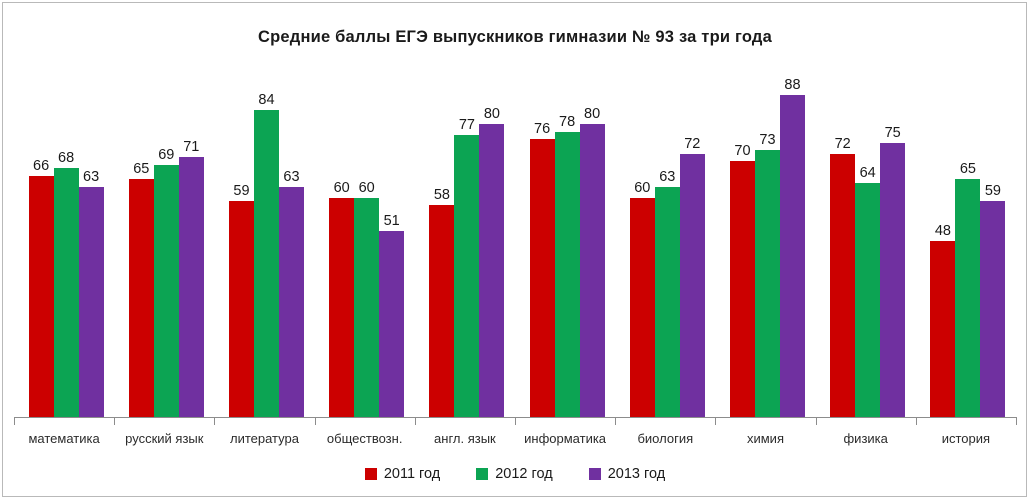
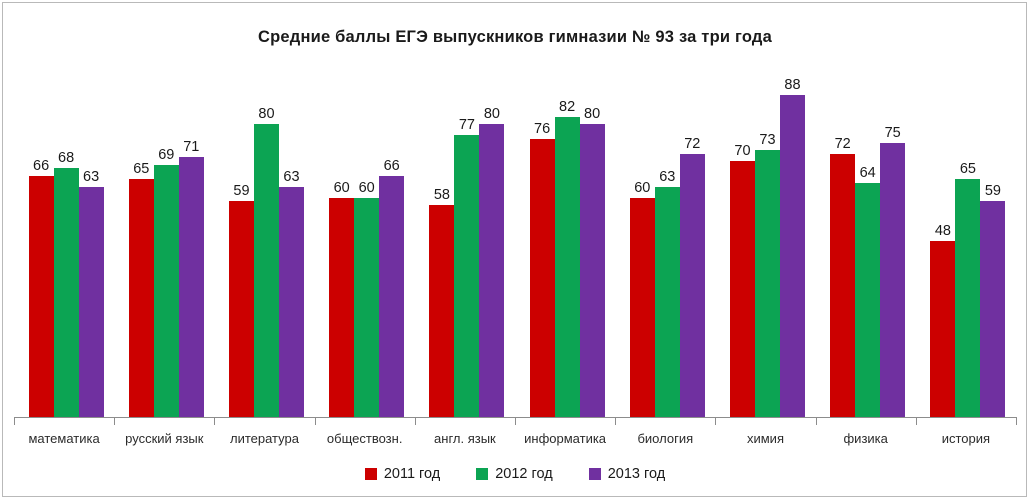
2012 год/литература: 84 -> 80
2013 год/обществозн.: 51 -> 66
2012 год/информатика: 78 -> 82
